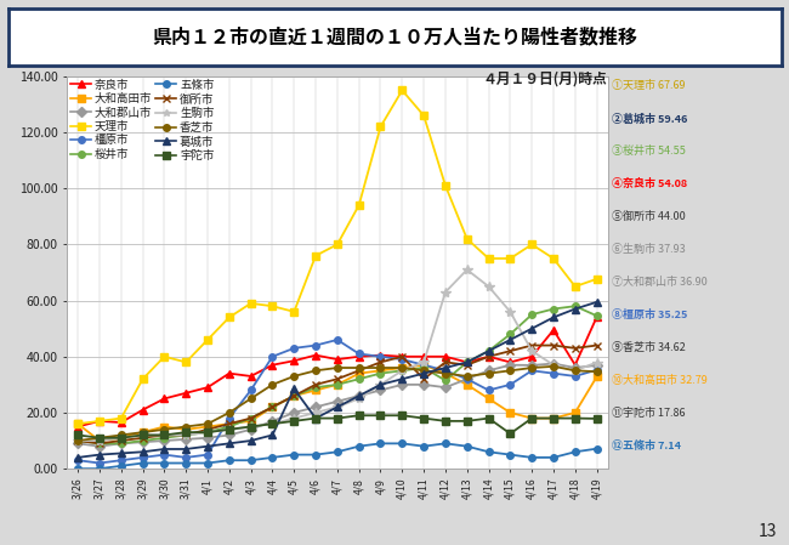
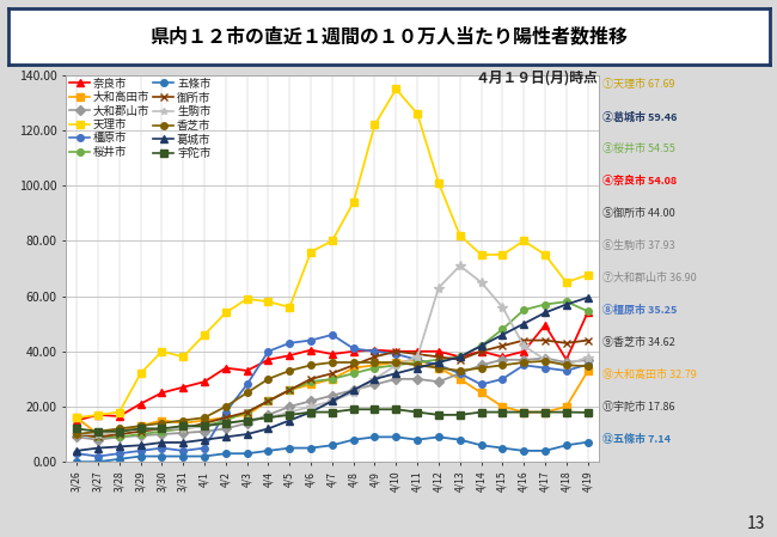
葛城市/4/5: 28.5 -> 15.0
御所市/4/11: 32 -> 39
桜井市/4/12: 31.5 -> 37.0
宇陀市/4/15: 12.5 -> 18.0
